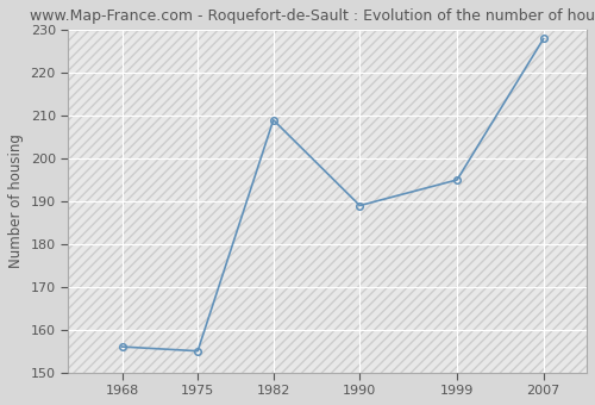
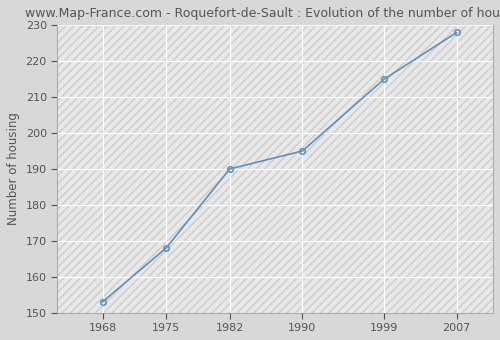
1968: 156 -> 153
1975: 155 -> 168
1982: 209 -> 190
1990: 189 -> 195
1999: 195 -> 215
